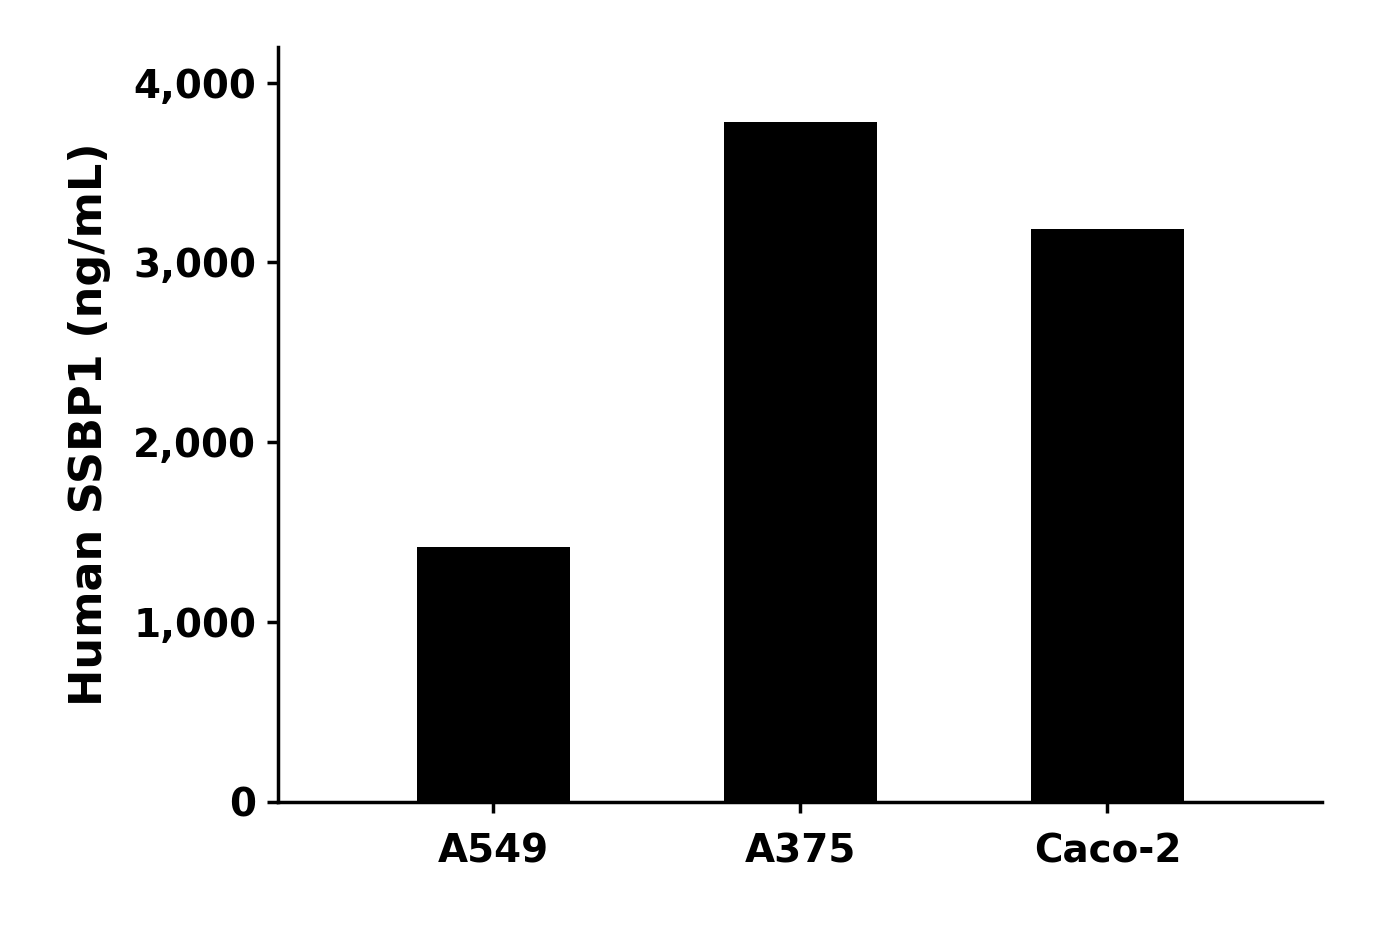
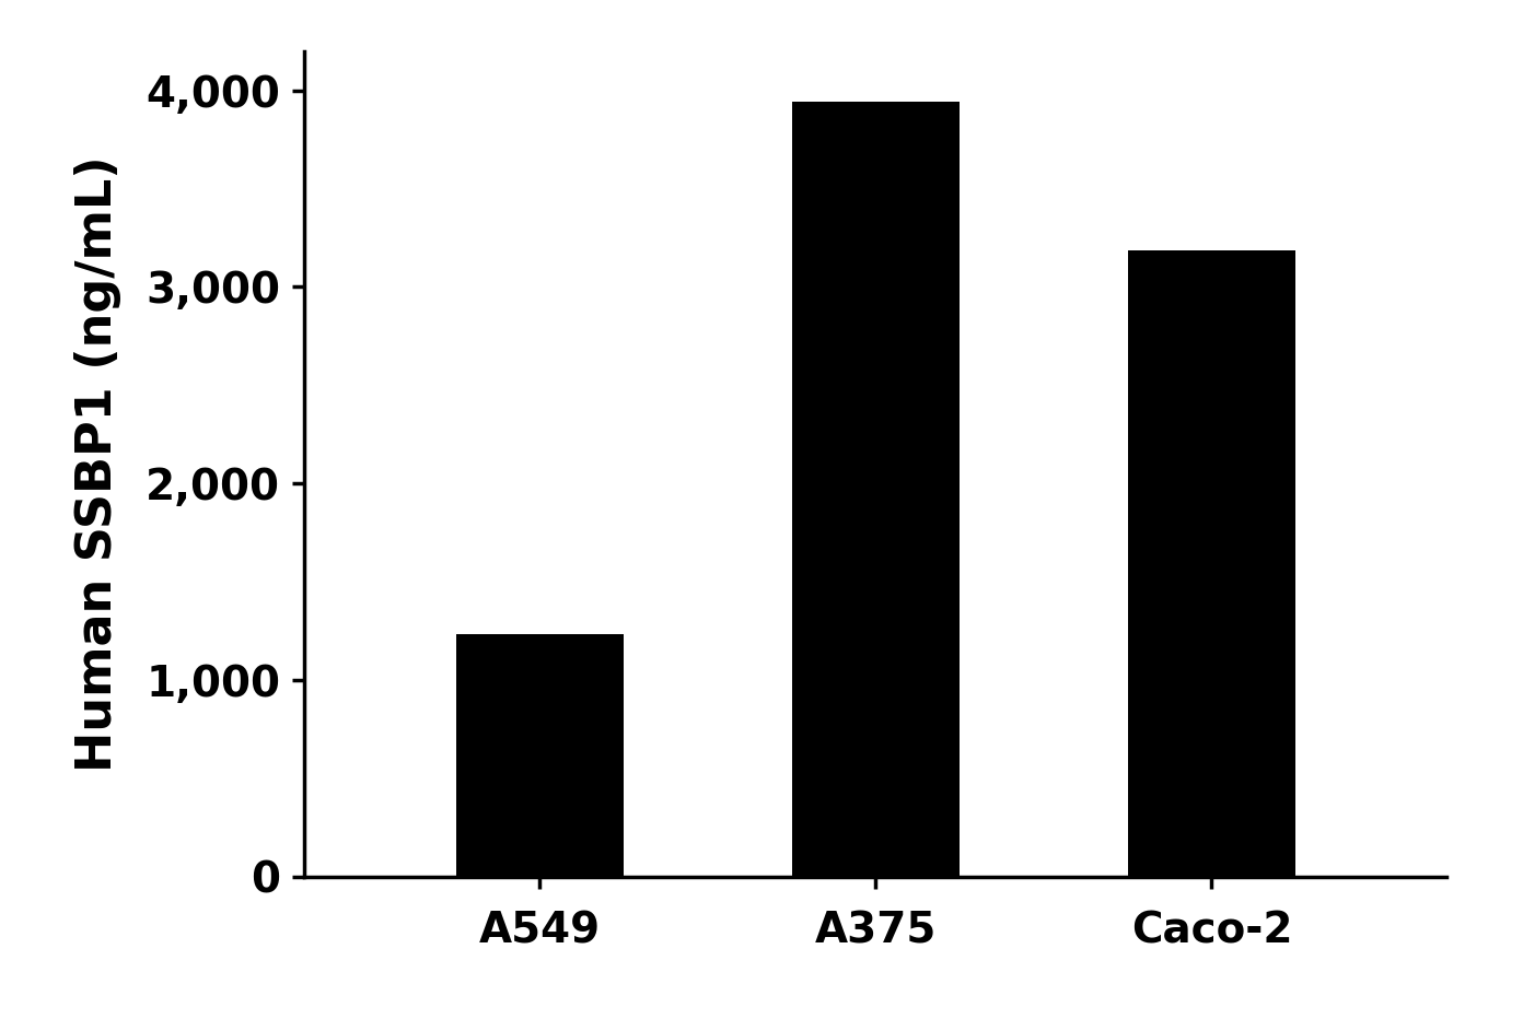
A549: 1,420 -> 1,230
A375: 3,780 -> 3,940
